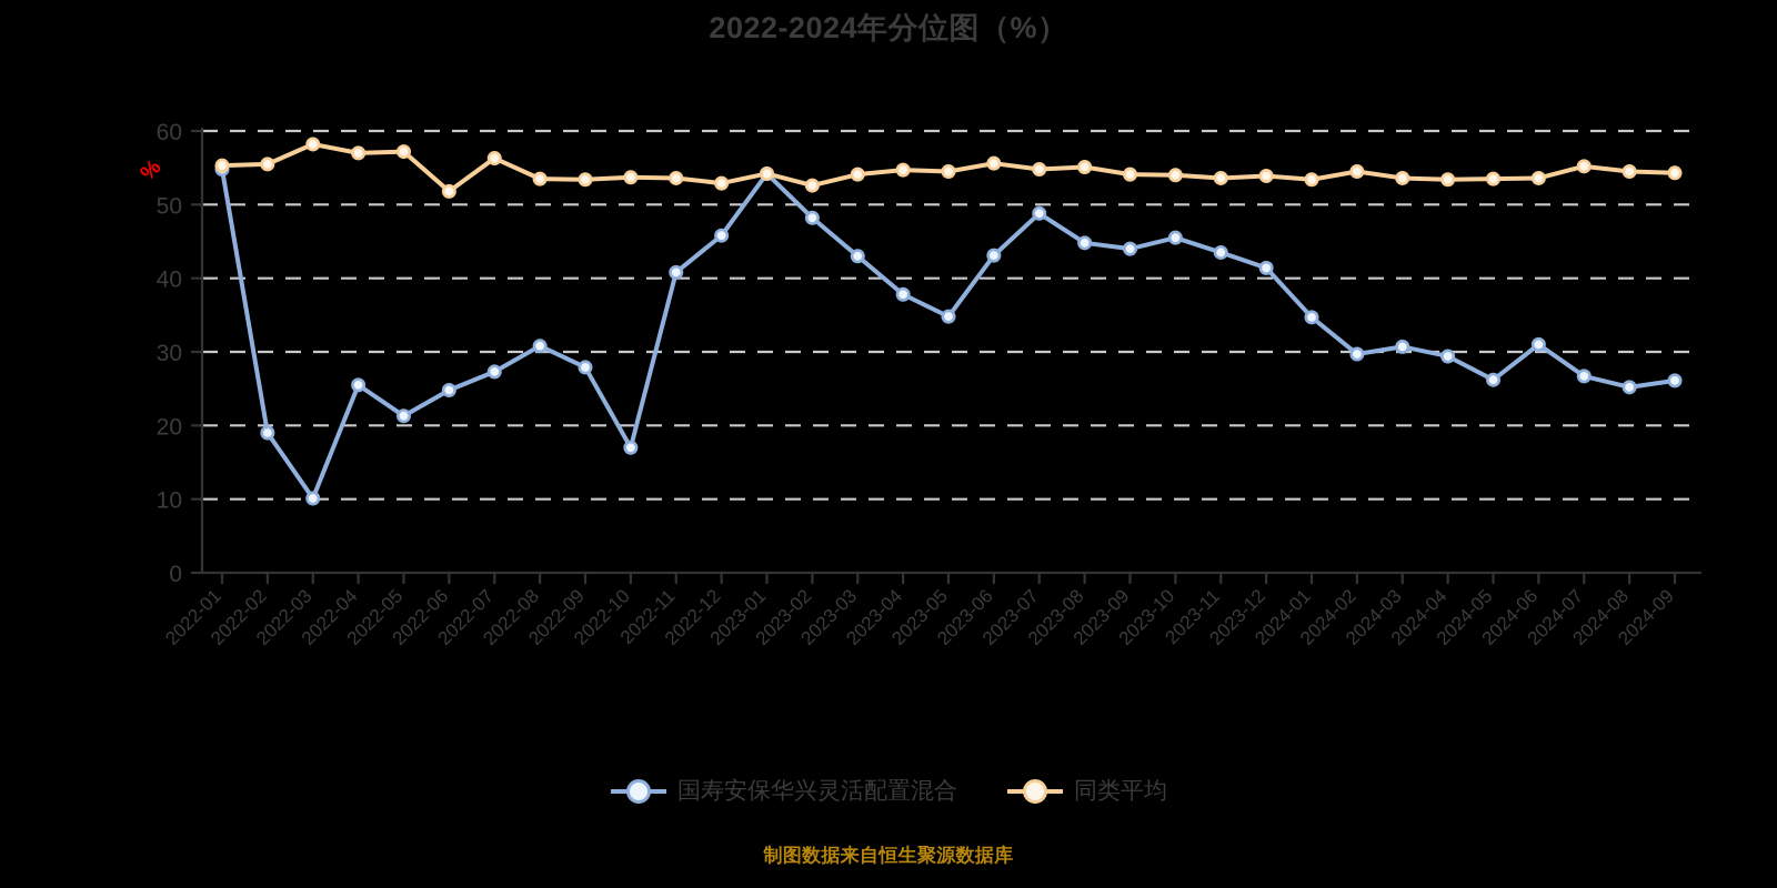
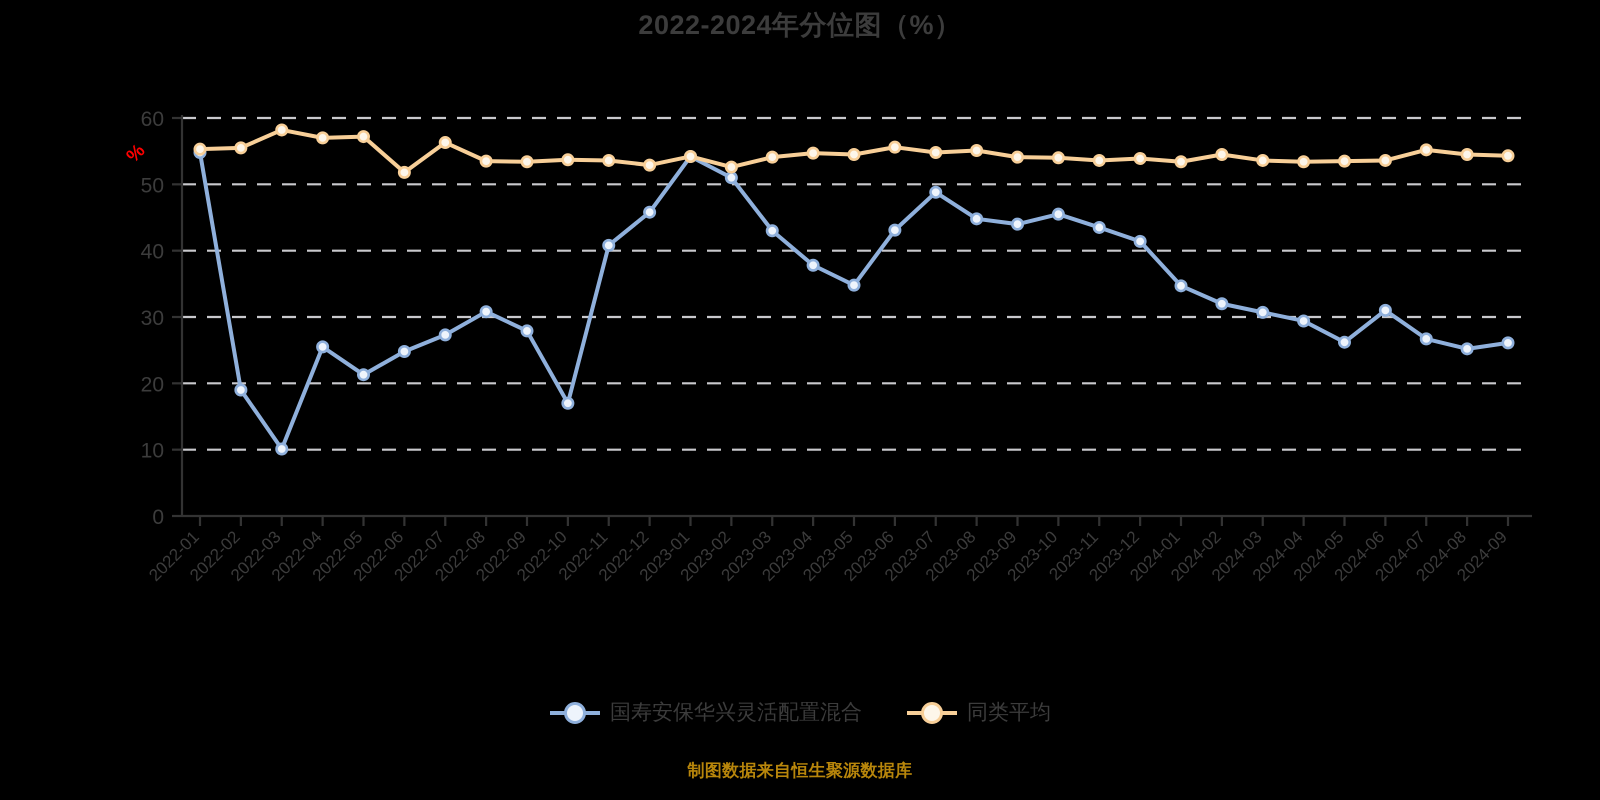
国寿安保华兴灵活配置混合/2023-02: 48 -> 51
国寿安保华兴灵活配置混合/2024-02: 30 -> 32
